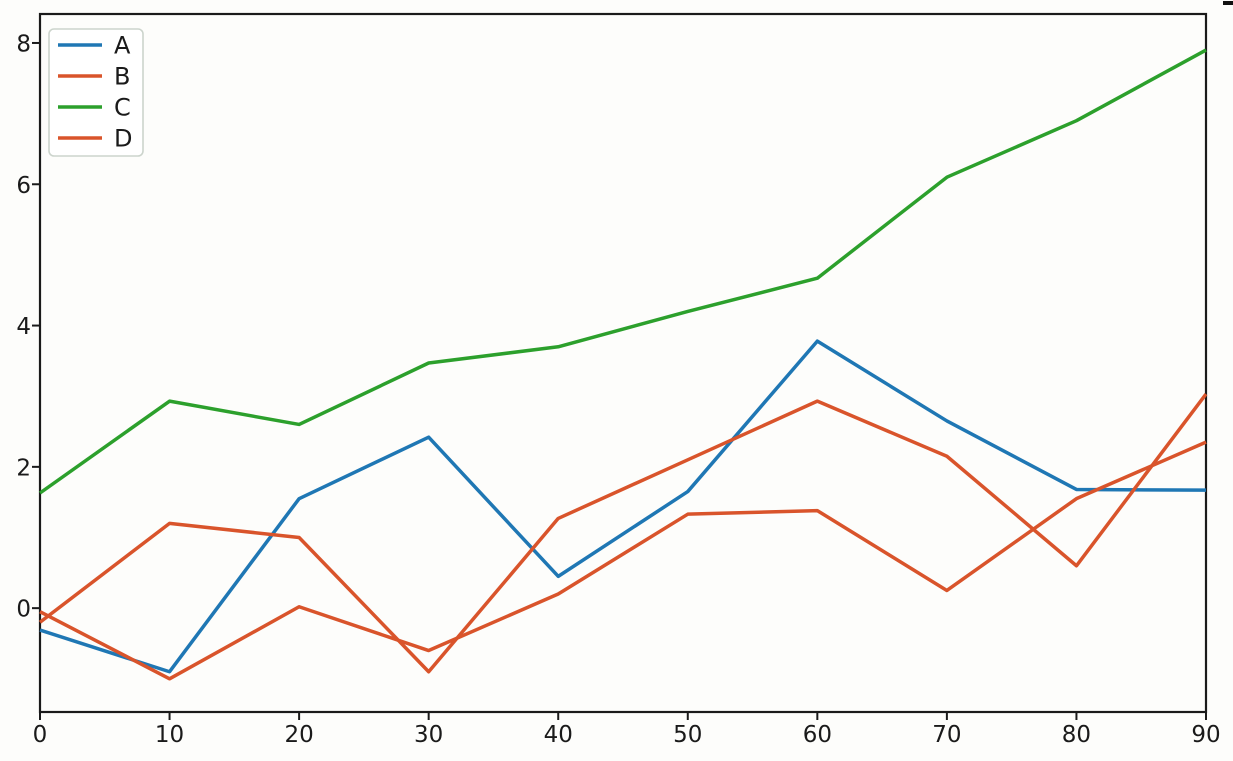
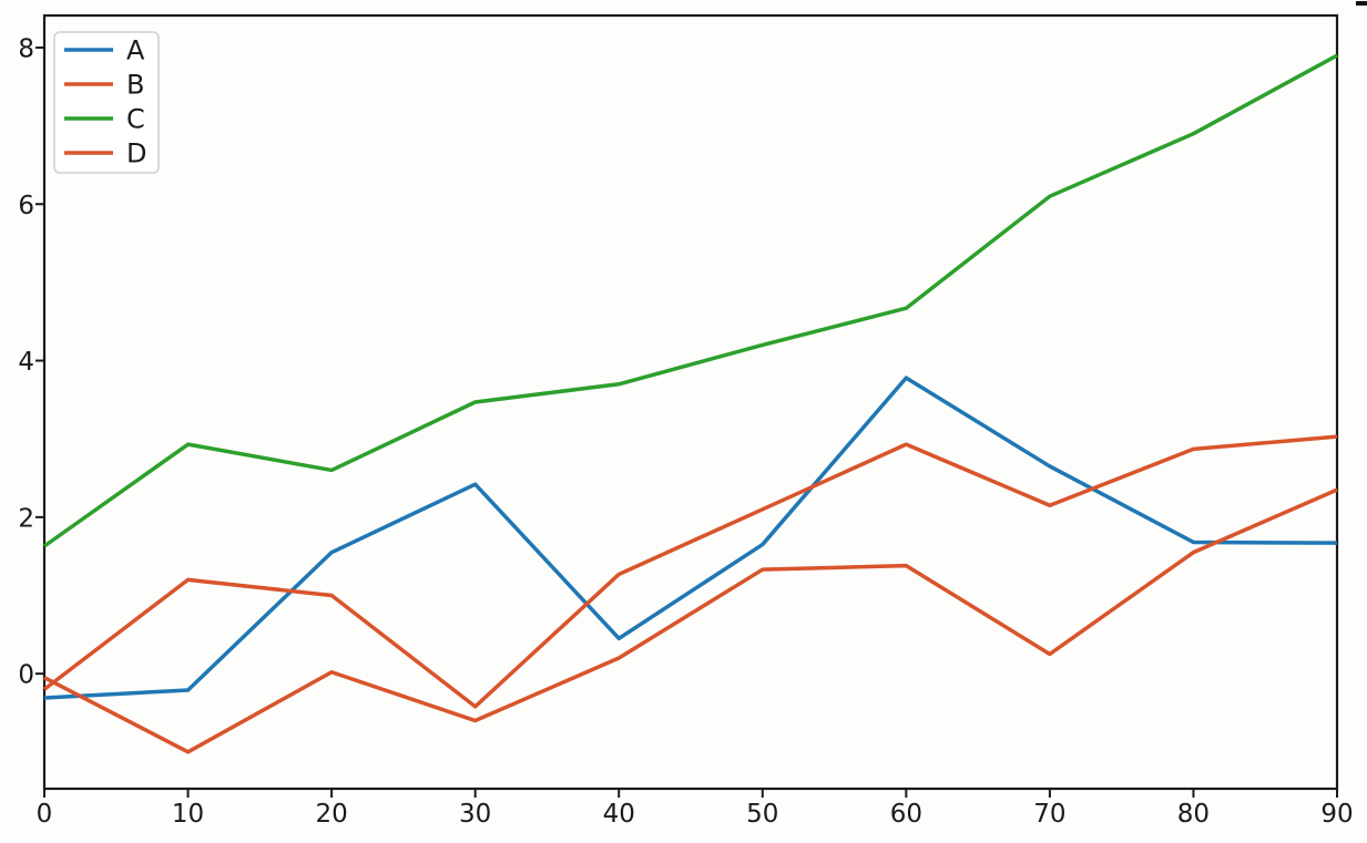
A/10: -0.9 -> -0.2
B/30: -0.9 -> -0.4
B/80: 0.6 -> 2.9
